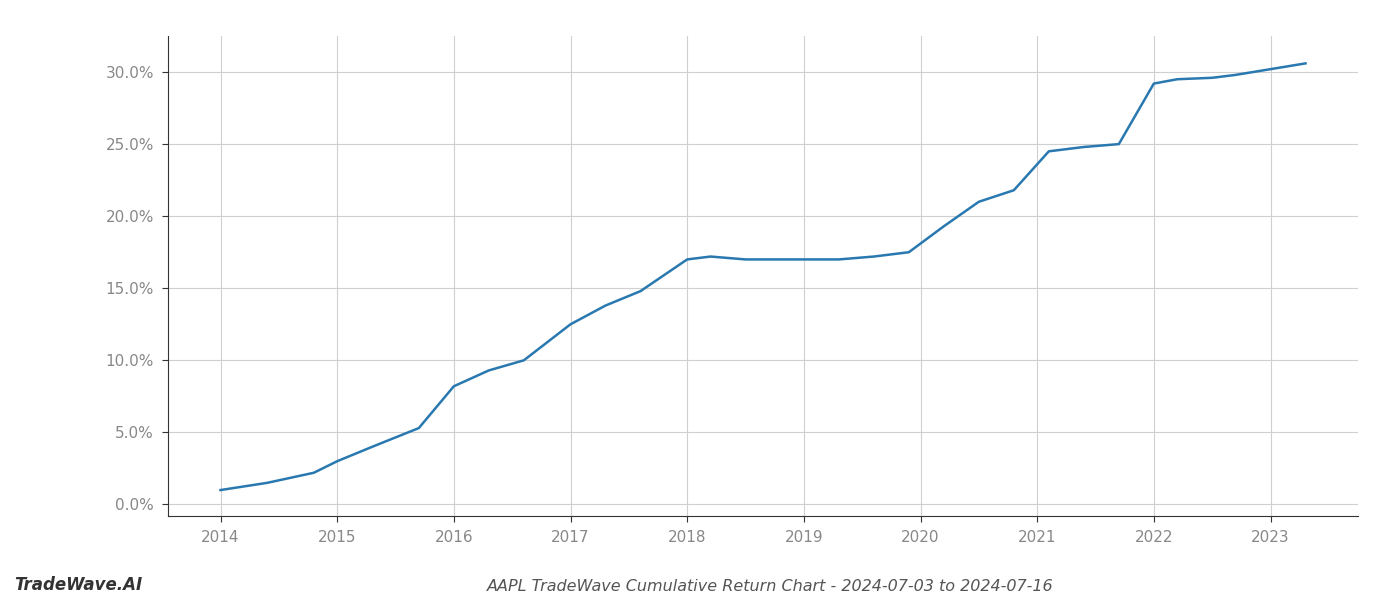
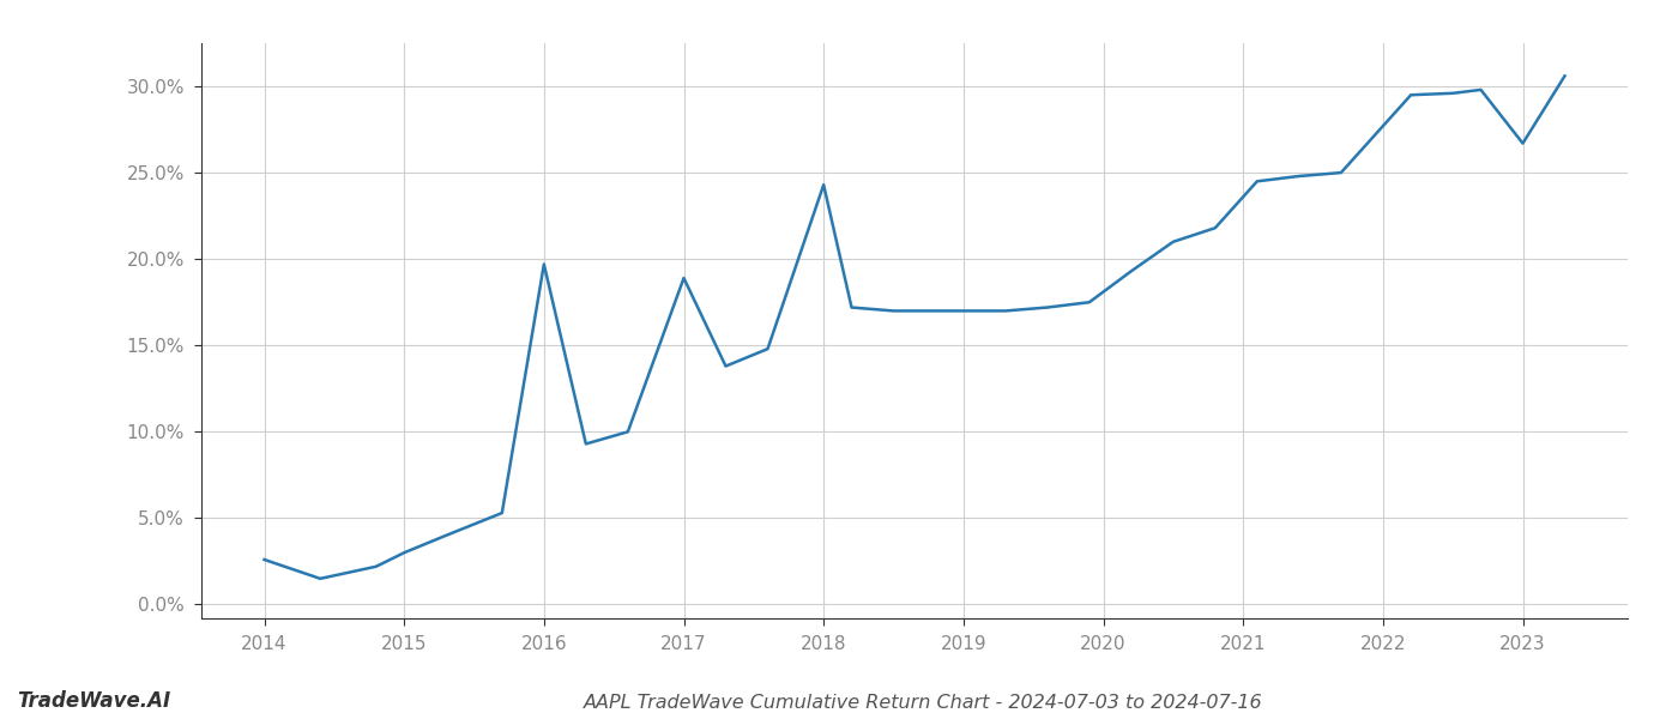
2014: 1.0% -> 2.6%
2016: 8.2% -> 19.7%
2017: 12.5% -> 18.9%
2018: 17.0% -> 24.3%
2022: 29.2% -> 27.7%
2023: 30.2% -> 26.7%
